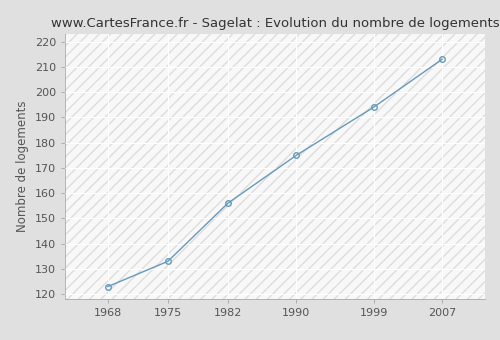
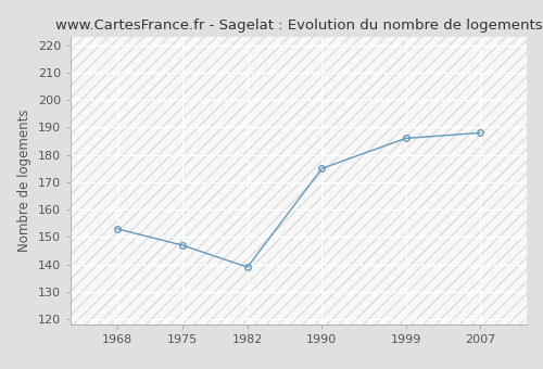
1968: 123 -> 153
1975: 133 -> 147
1982: 156 -> 139
1999: 194 -> 186
2007: 213 -> 188
